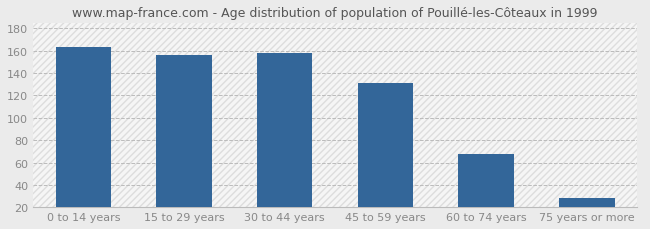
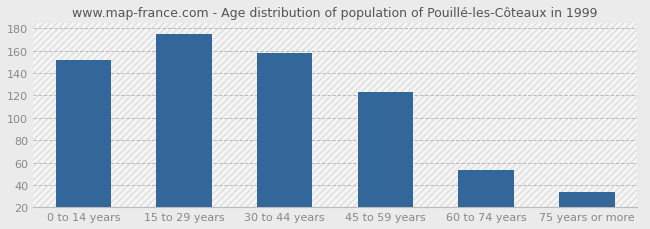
0 to 14 years: 163 -> 152
15 to 29 years: 156 -> 175
45 to 59 years: 131 -> 123
60 to 74 years: 68 -> 53
75 years or more: 28 -> 34
